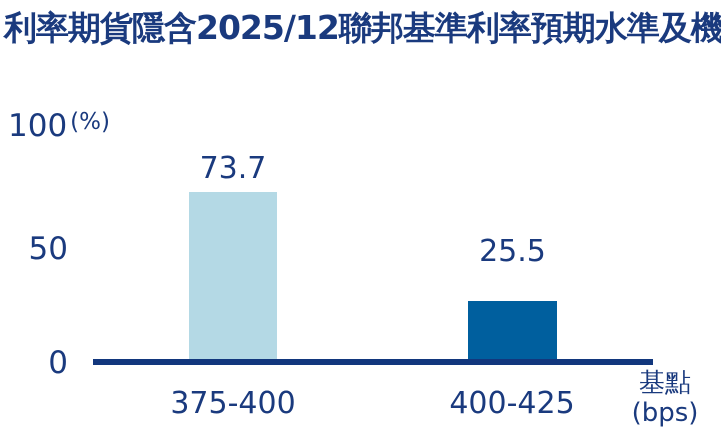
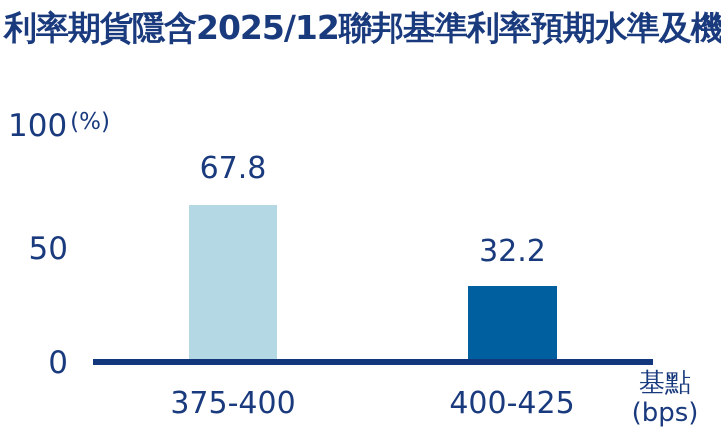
375-400: 73.7 -> 67.8
400-425: 25.5 -> 32.2
